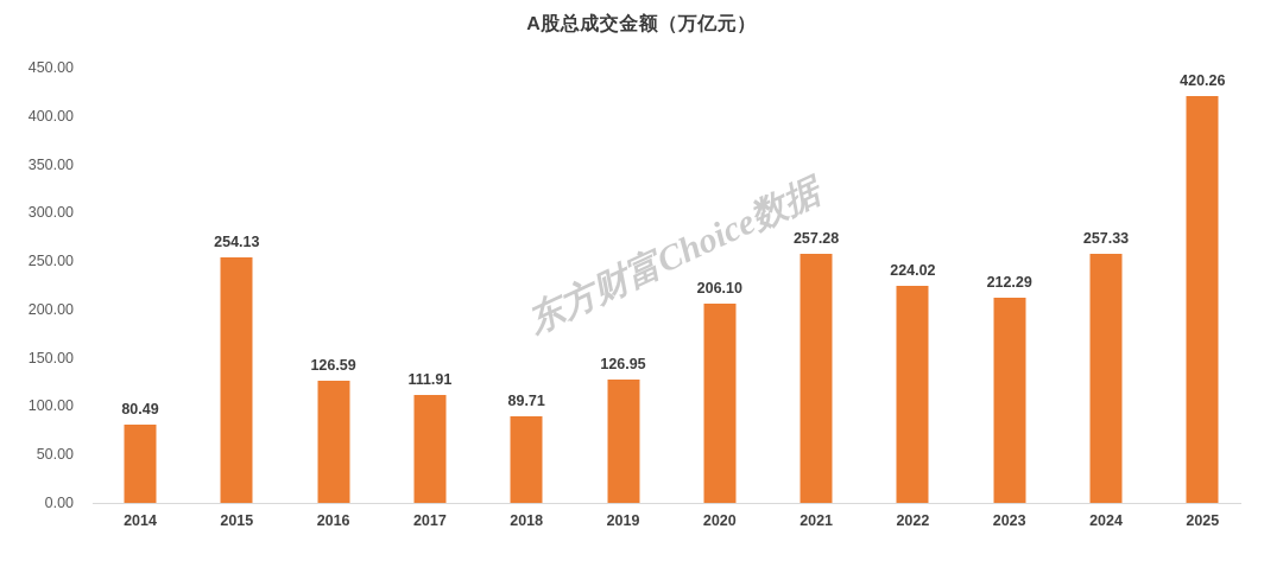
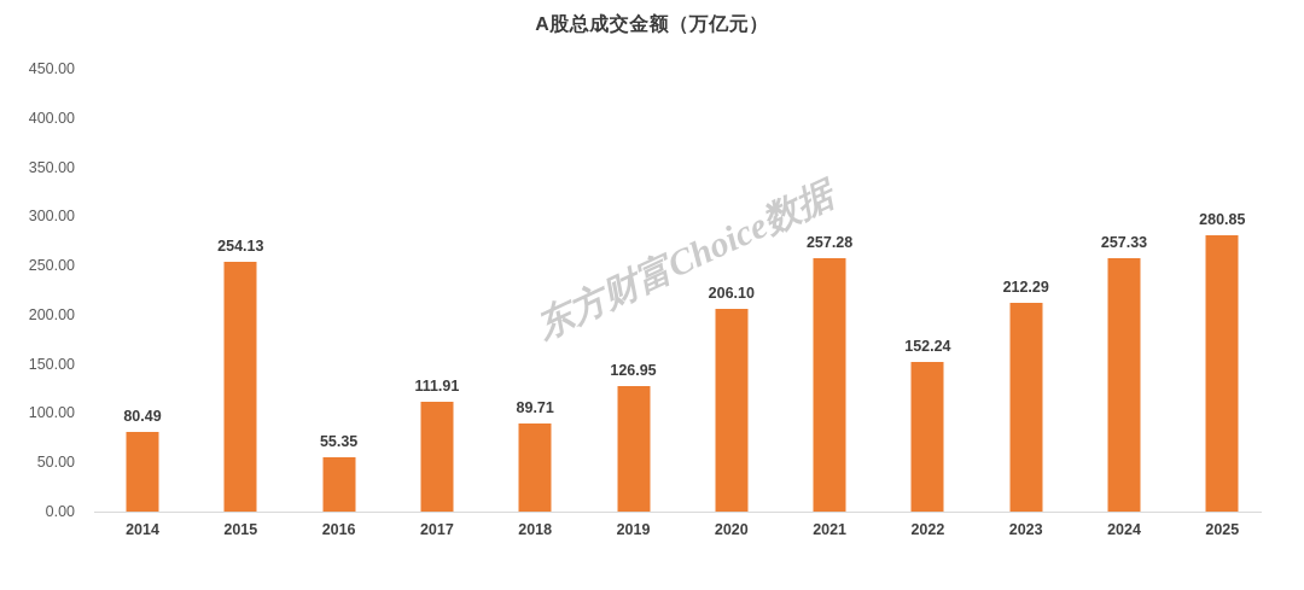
2016: 126.59 -> 55.35
2022: 224.02 -> 152.24
2025: 420.26 -> 280.85
